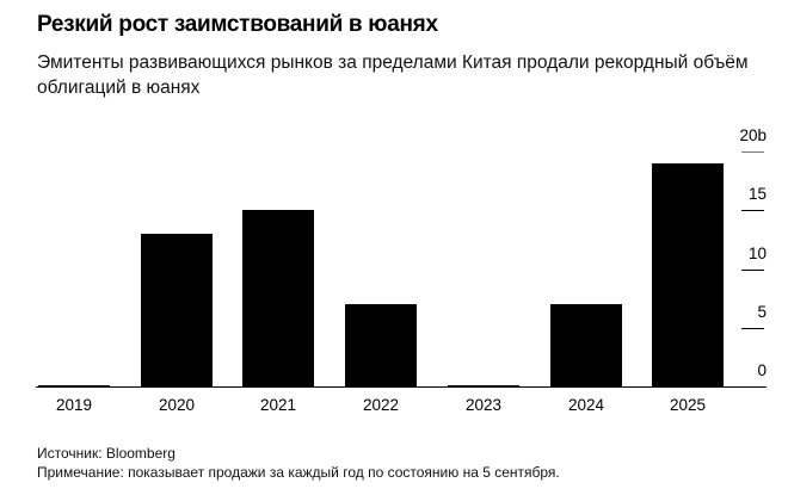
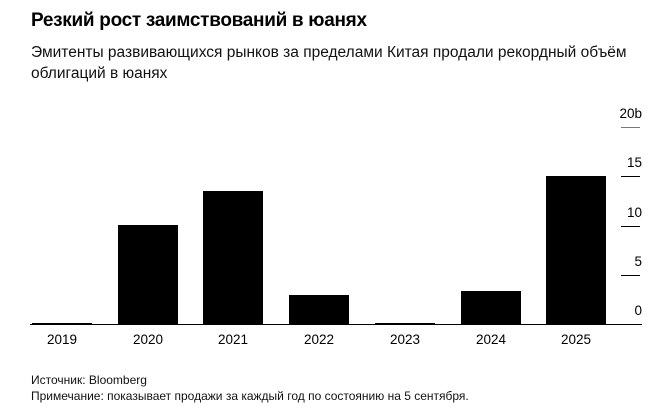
2020: 13b -> 10b
2021: 15b -> 14b
2022: 7b -> 3b
2024: 7b -> 3b
2025: 19b -> 15b
